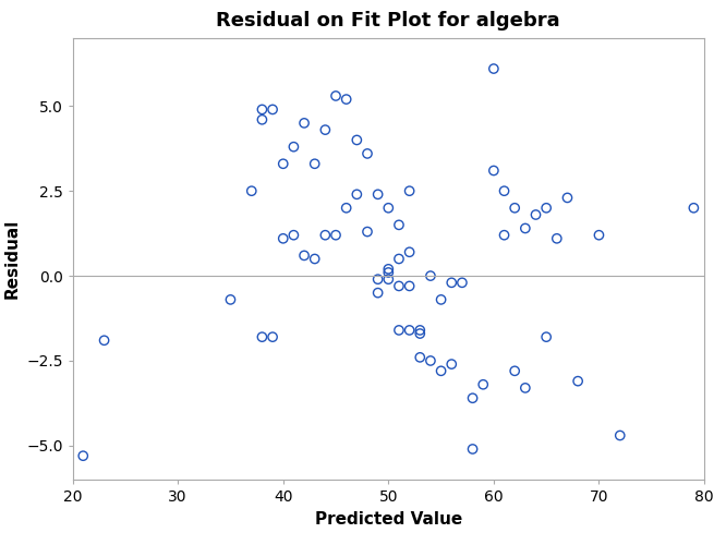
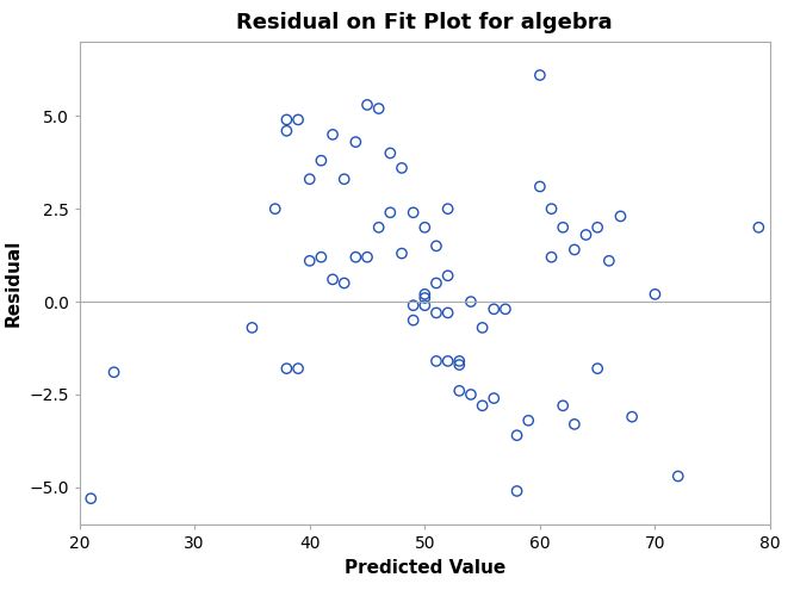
70: 1.2 -> 0.2
